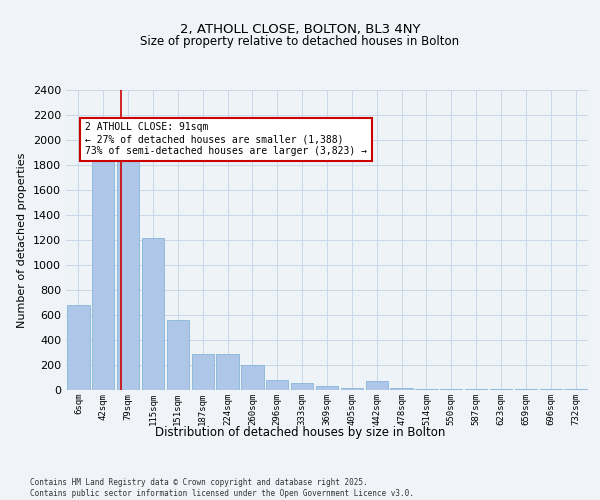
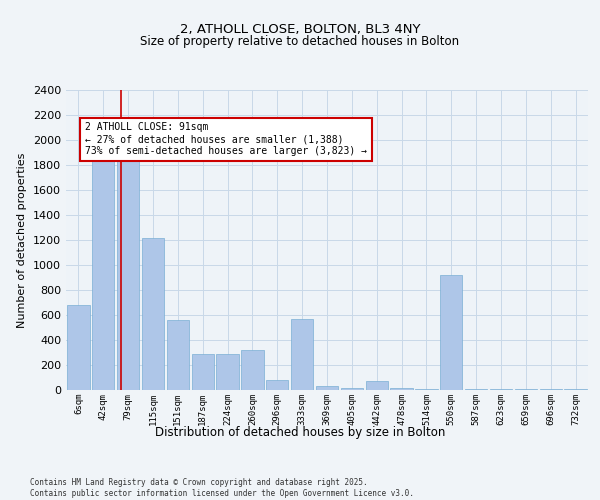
260sqm: 200 -> 320
333sqm: 60 -> 570
550sqm: 0 -> 920
